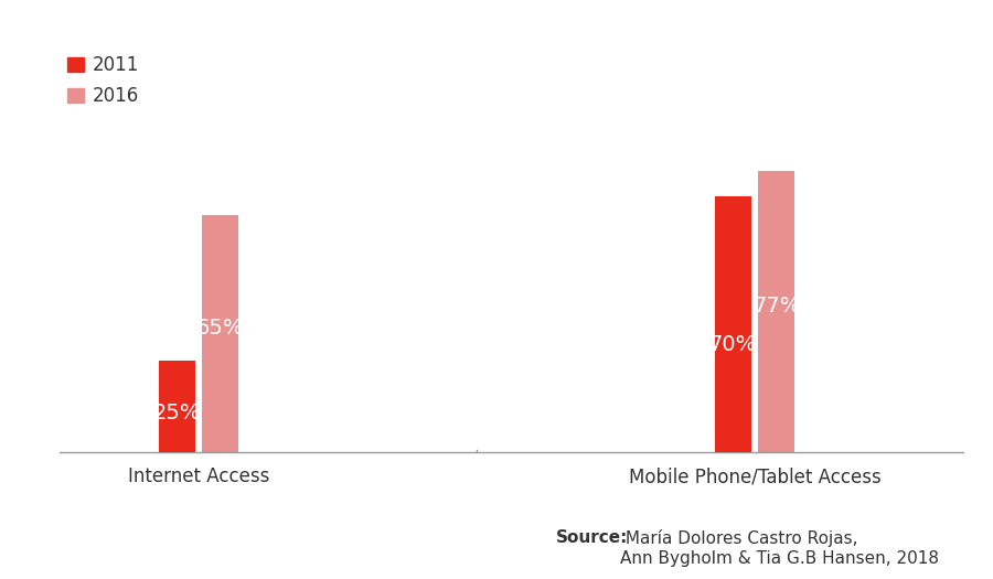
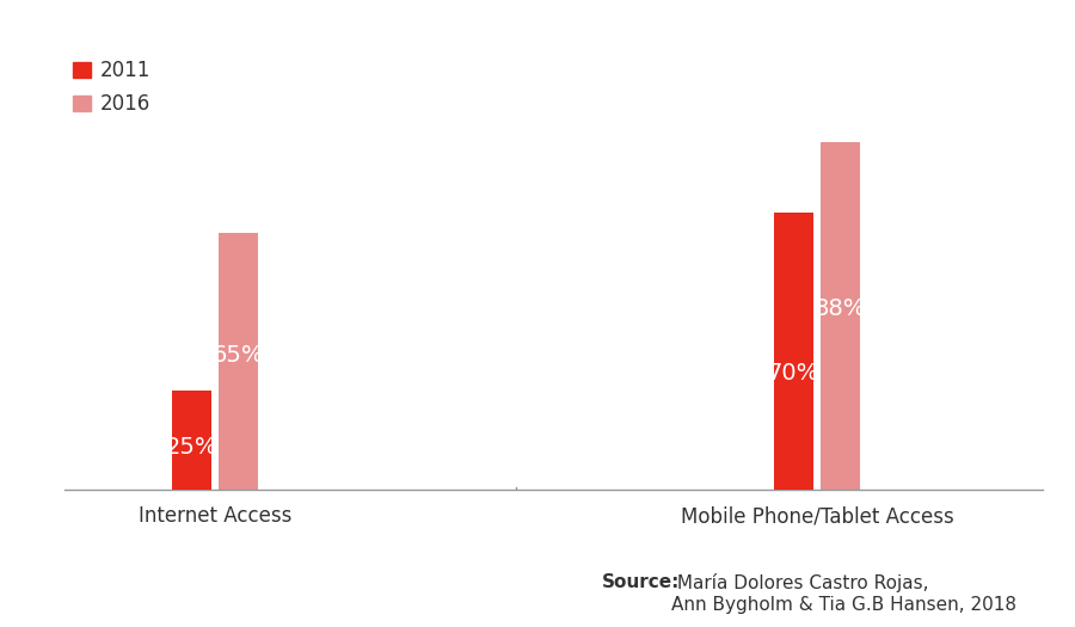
2016/Mobile Phone/Tablet Access: 77% -> 88%
